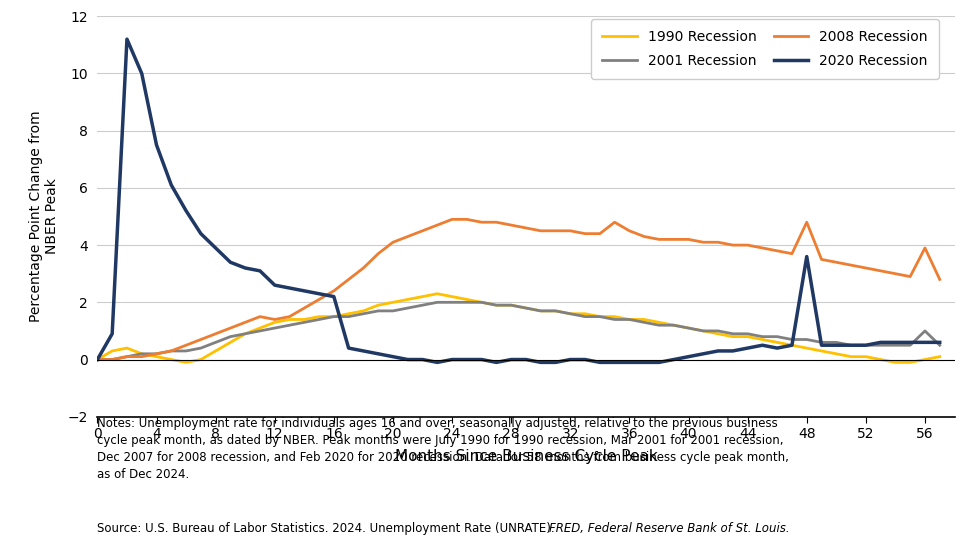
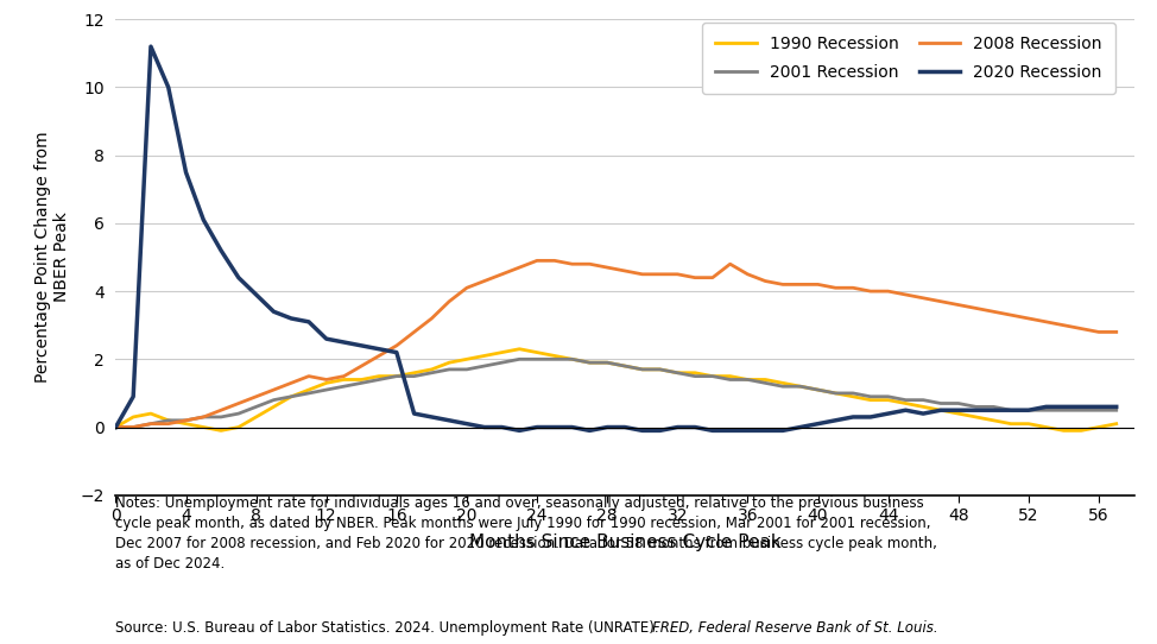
2008 Recession/48: 4.8 -> 3.6
2020 Recession/48: 3.6 -> 0.5
2001 Recession/56: 1.0 -> 0.5
2008 Recession/56: 3.9 -> 2.8
